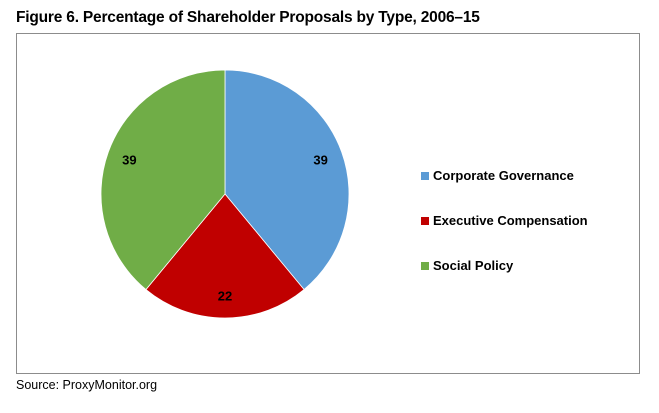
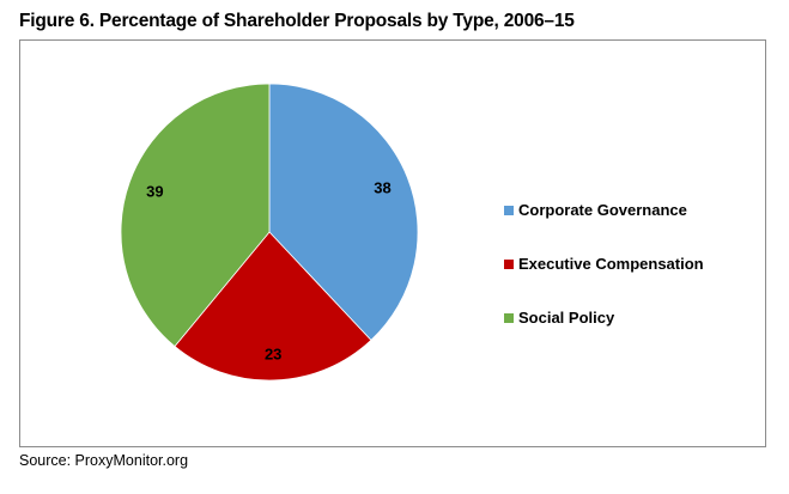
Corporate Governance: 39 -> 38
Executive Compensation: 22 -> 23
